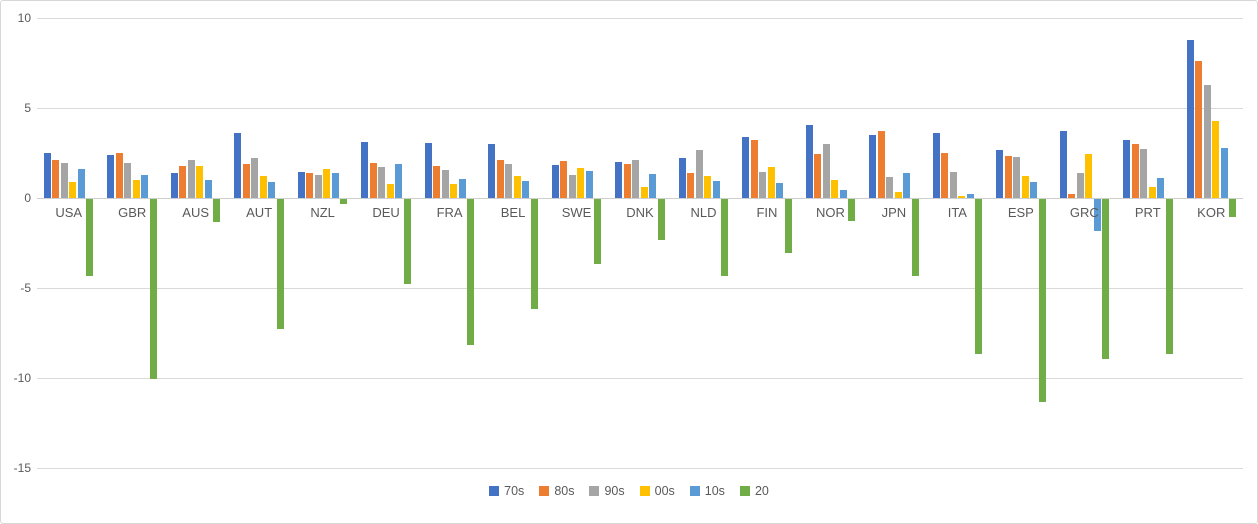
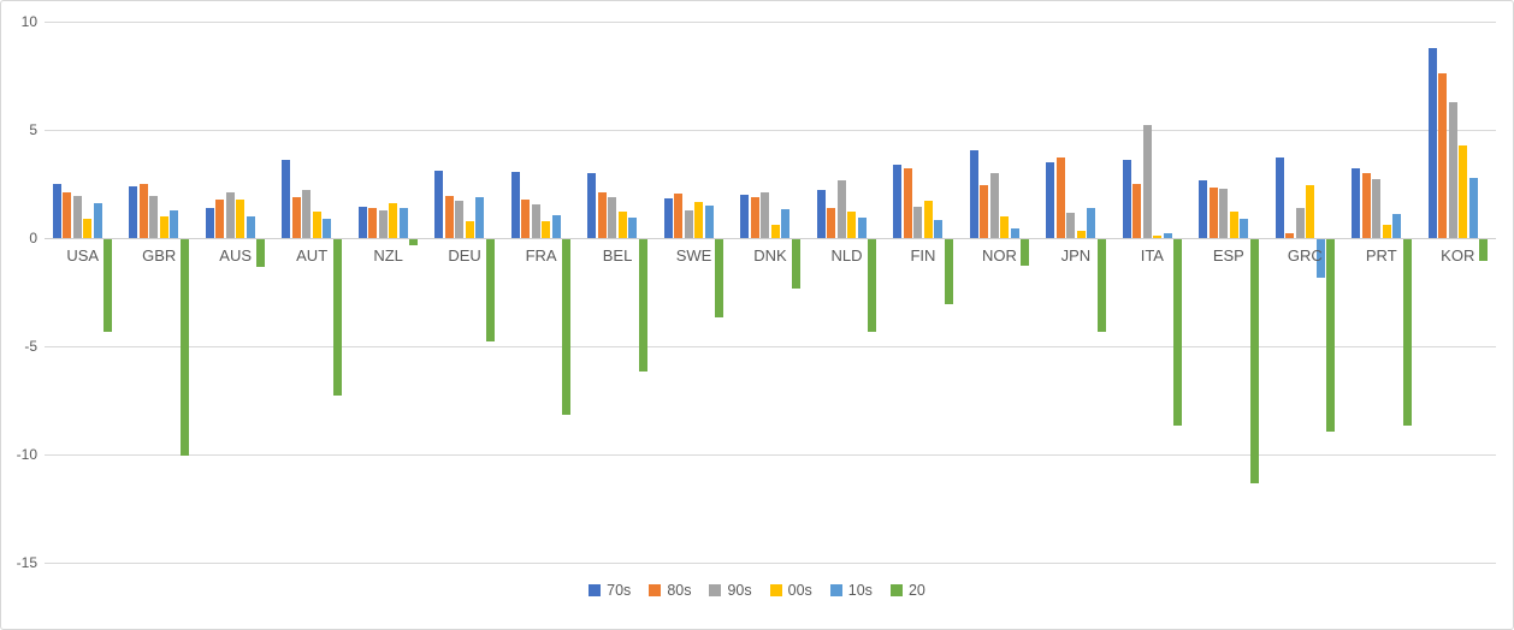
90s/ITA: 1.4 -> 5.2
